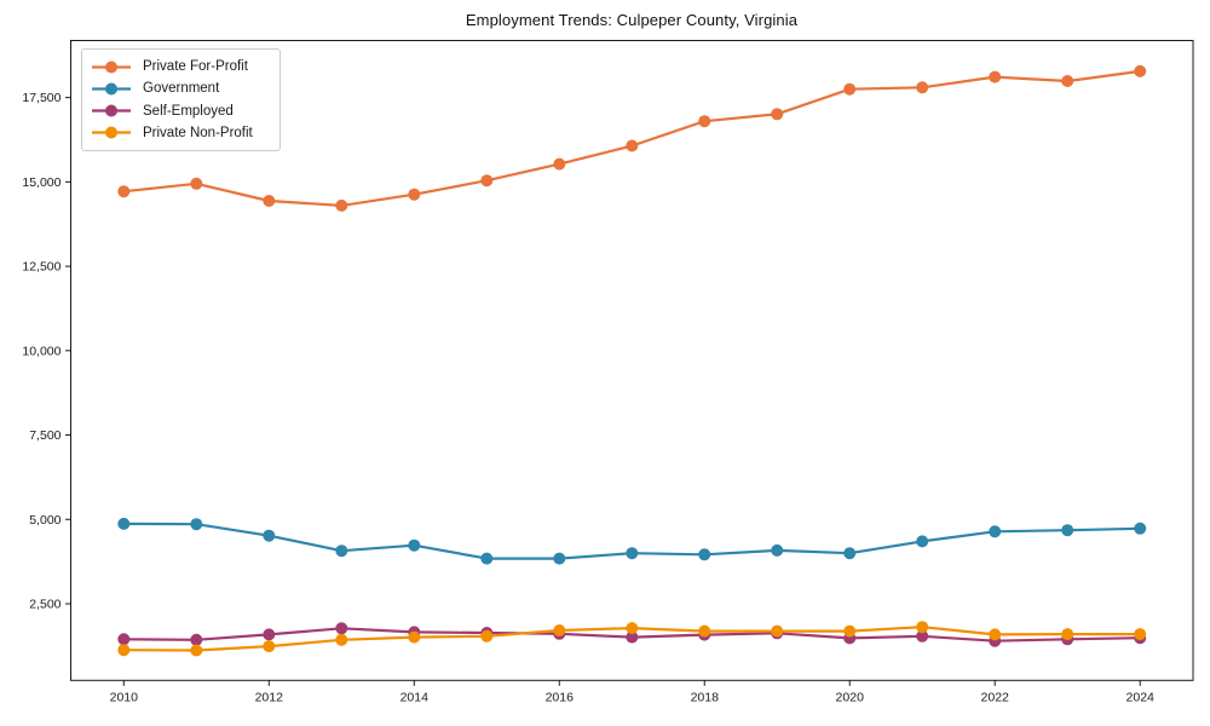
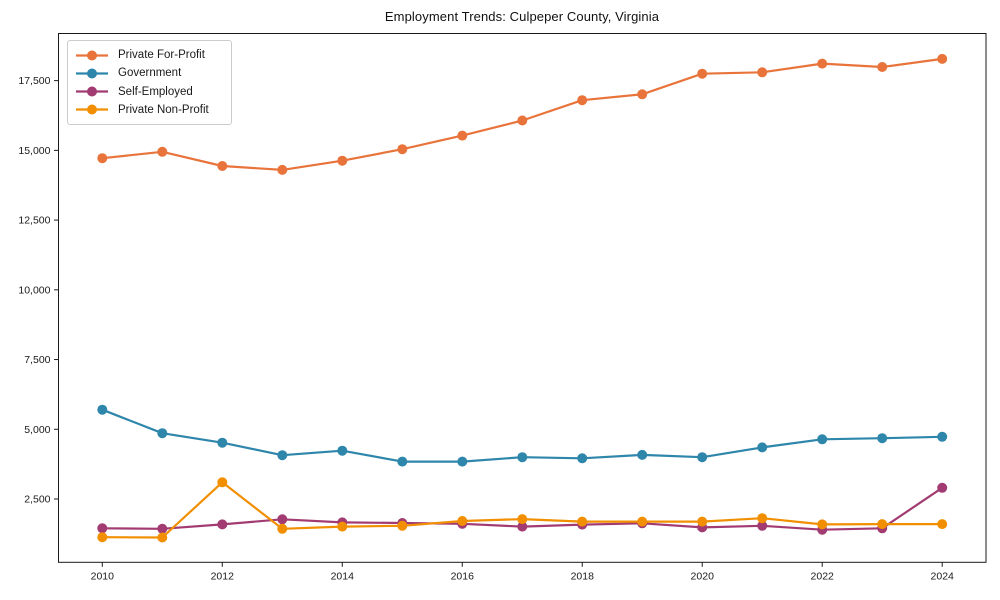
Government/2010: 4900 -> 5700
Private Non-Profit/2012: 1200 -> 3100
Self-Employed/2024: 1500 -> 2900
